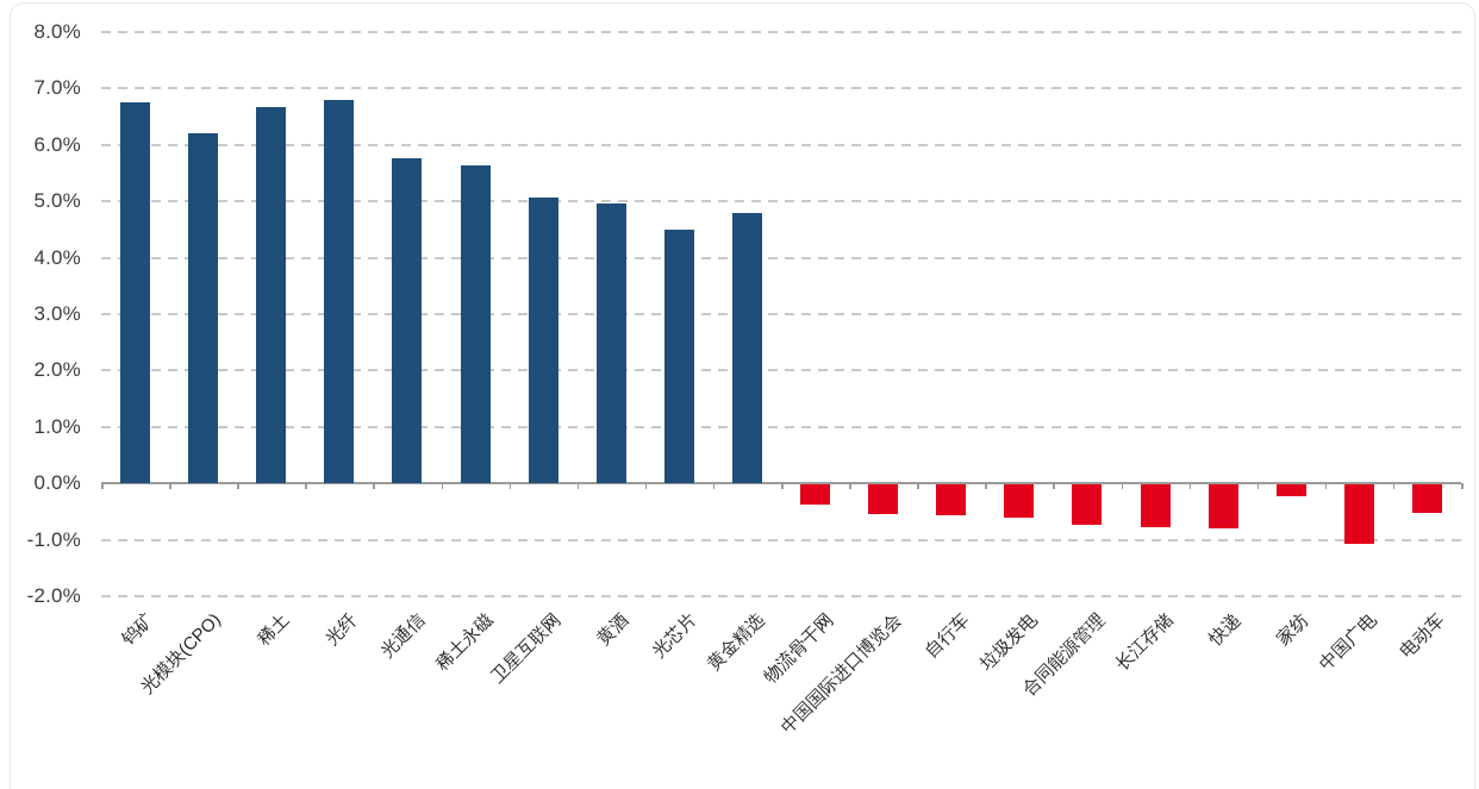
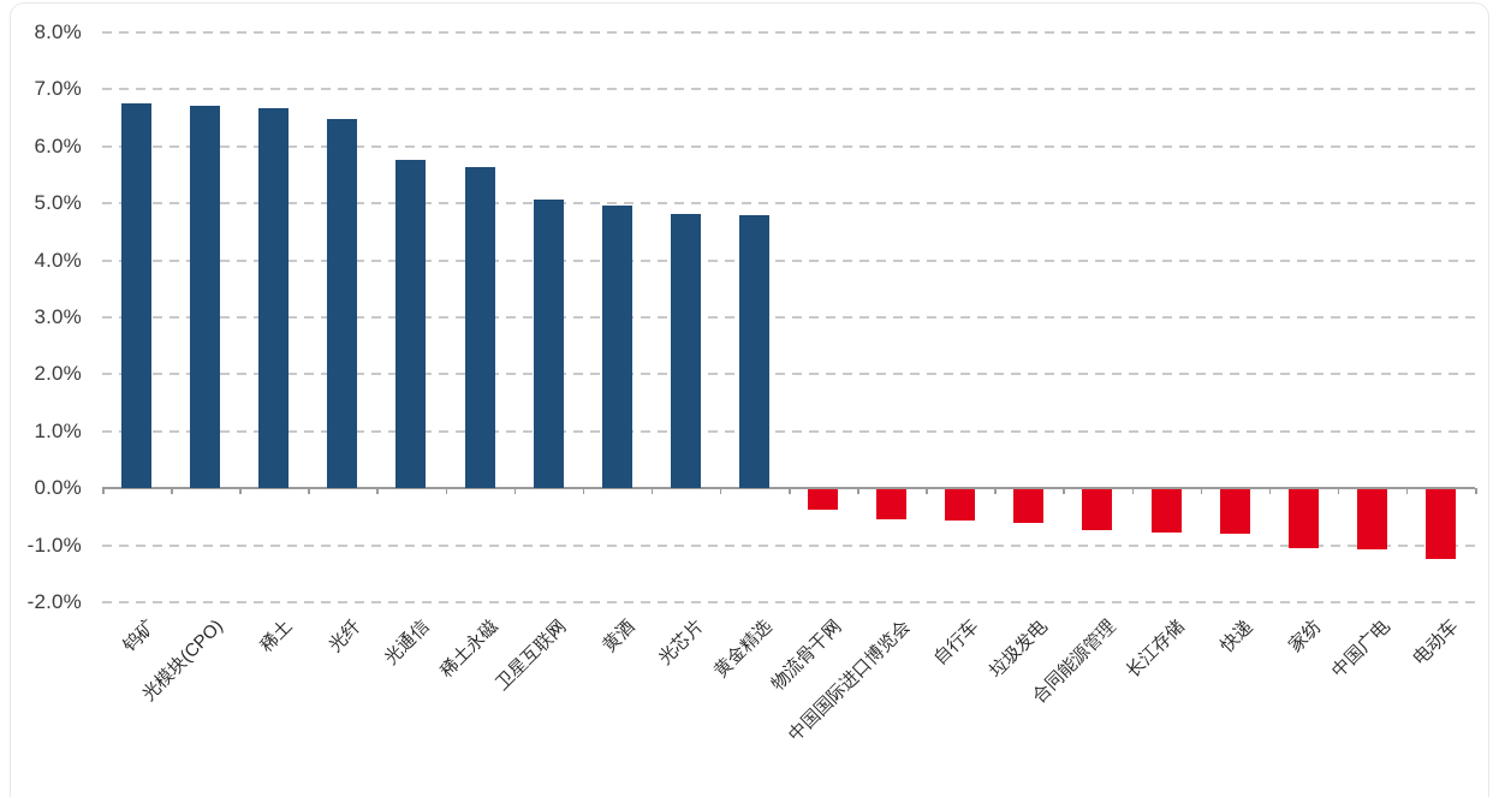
光模块(CPO): 6.2% -> 6.7%
光纤: 6.8% -> 6.5%
光芯片: 4.5% -> 4.8%
家纺: -0.2% -> -1.0%
电动车: -0.5% -> -1.2%
